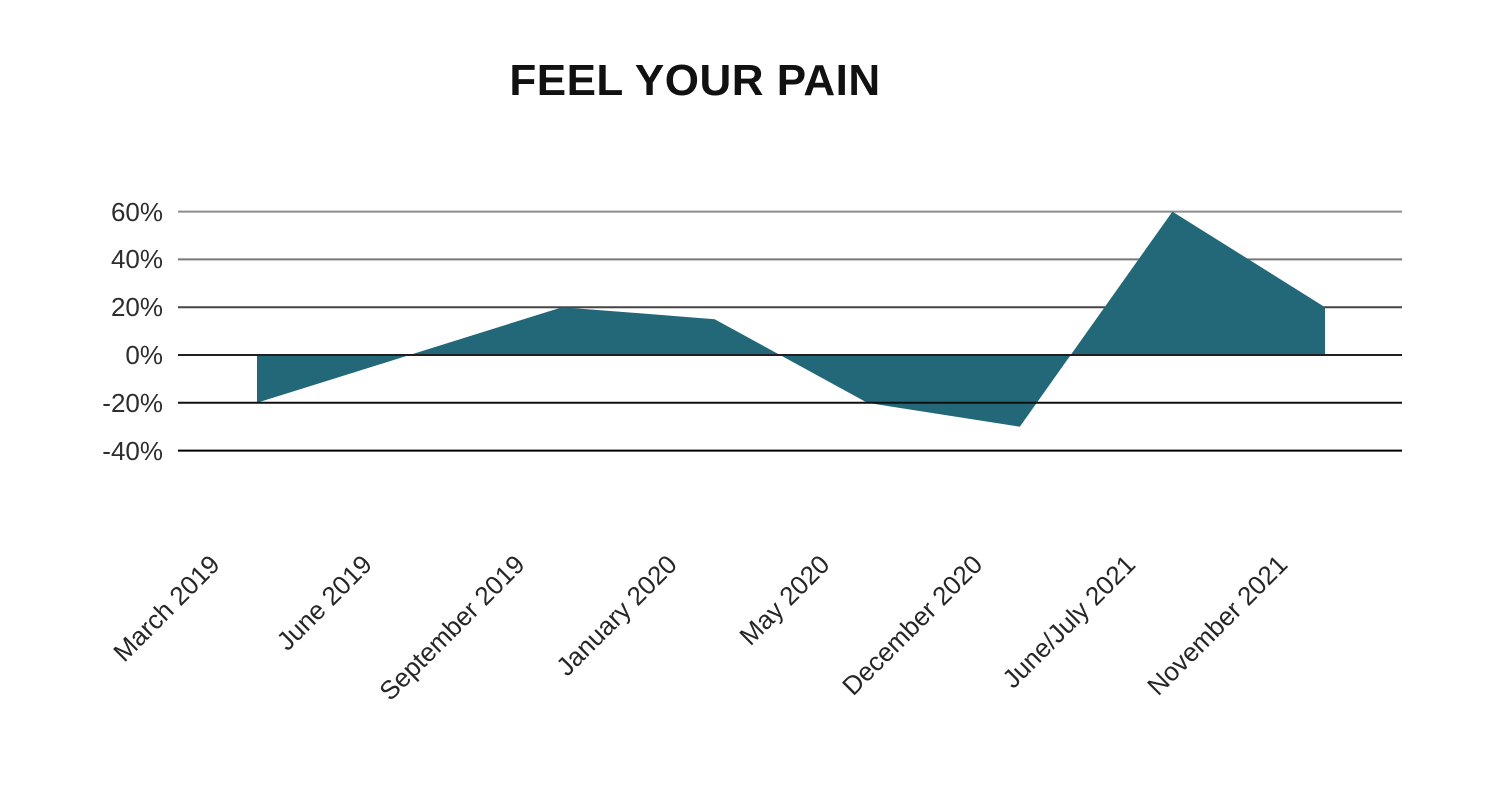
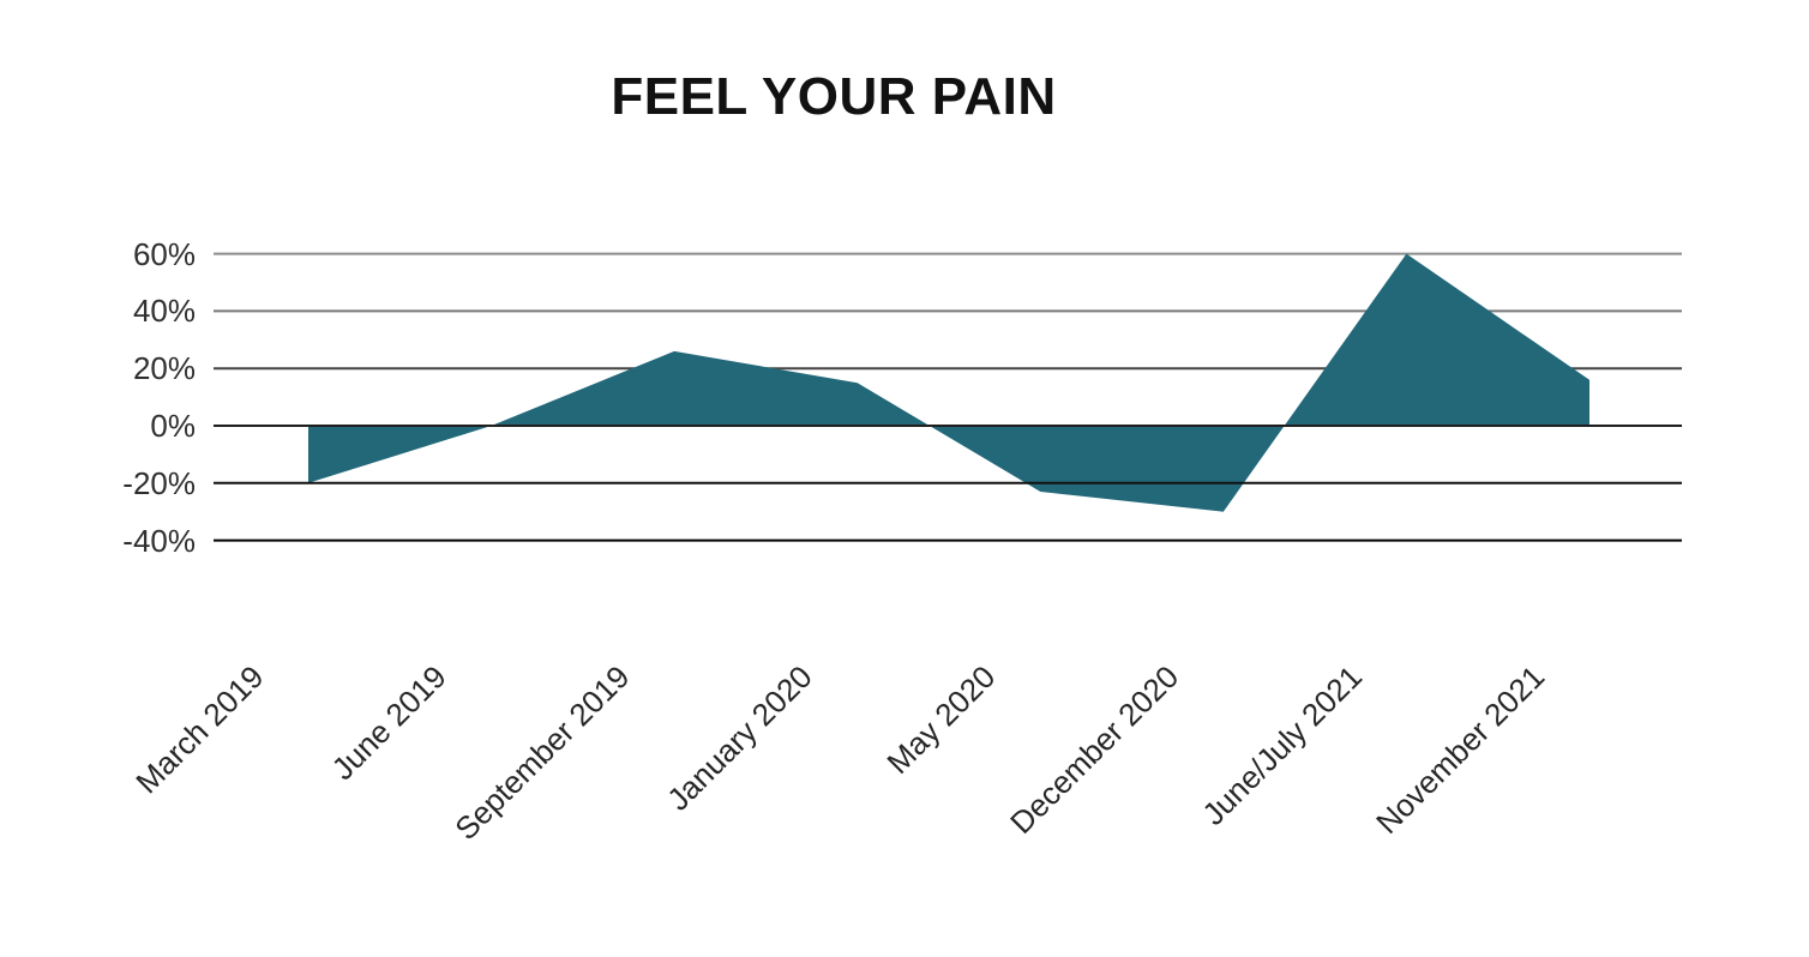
September 2019: 20% -> 26%
May 2020: -20% -> -23%
November 2021: 20% -> 16%
